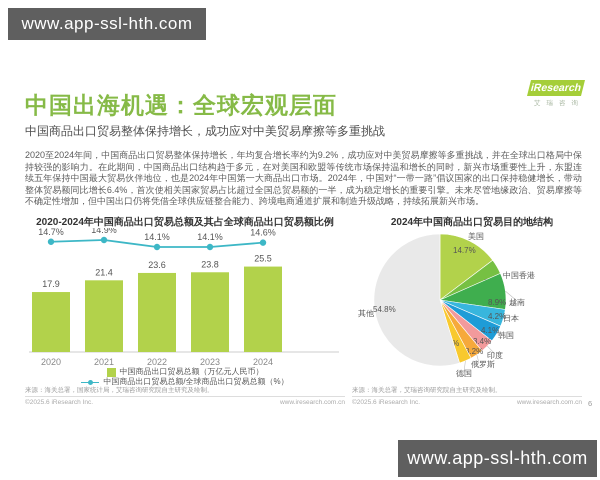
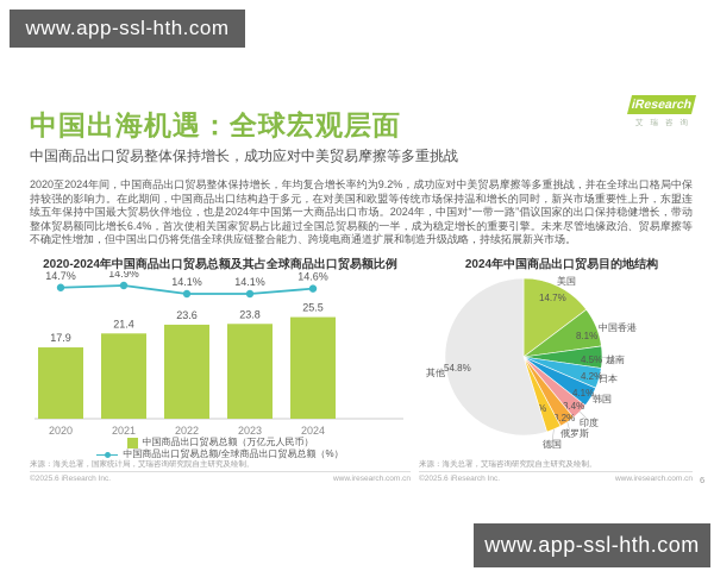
2024年中国商品出口贸易目的地结构/中国香港: 3.7% -> 8.1%
2024年中国商品出口贸易目的地结构/越南: 8.9% -> 4.5%
